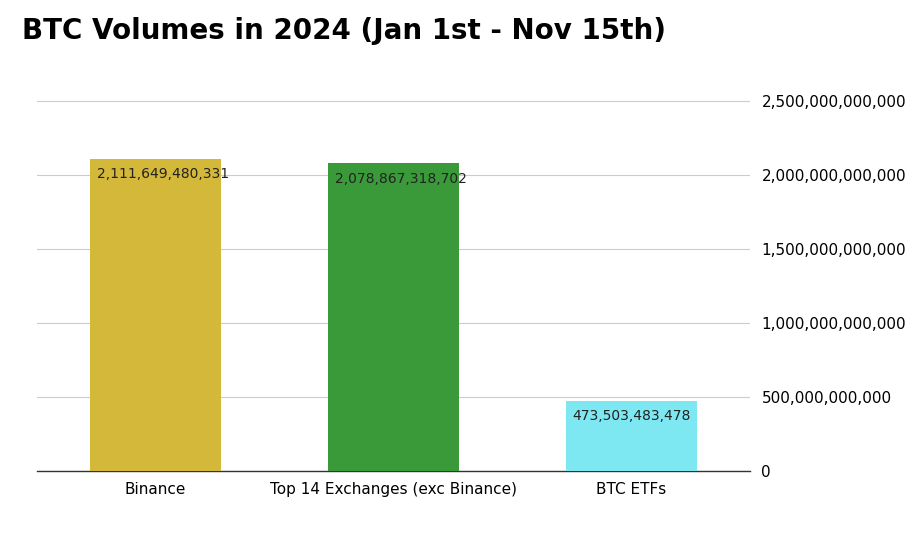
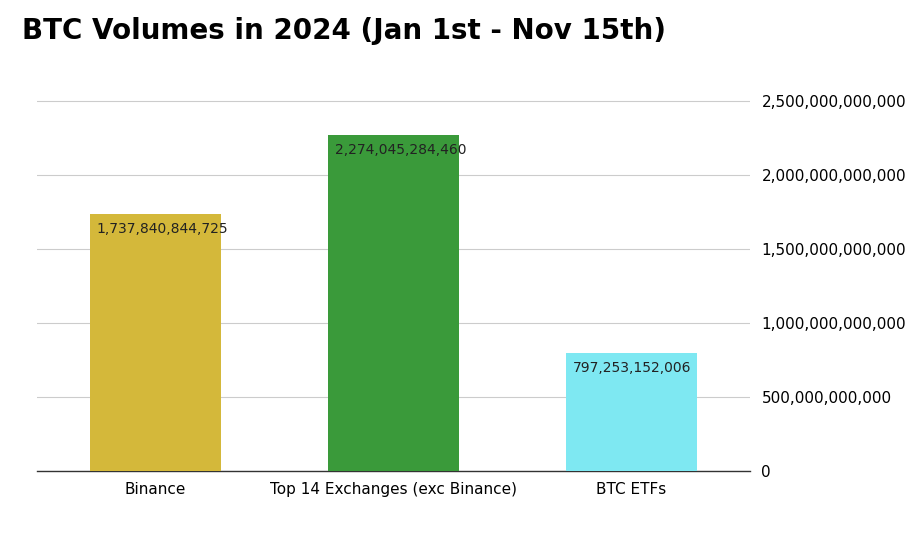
Binance: 2,111,649,480,331 -> 1,737,840,844,725
Top 14 Exchanges (exc Binance): 2,078,867,318,702 -> 2,274,045,284,460
BTC ETFs: 473,503,483,478 -> 797,253,152,006
